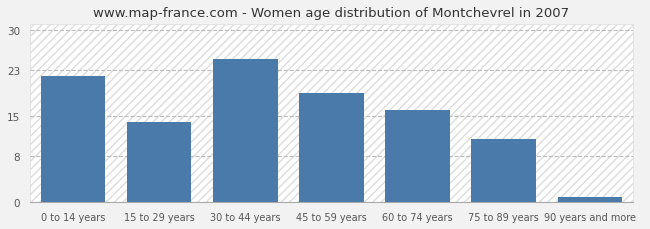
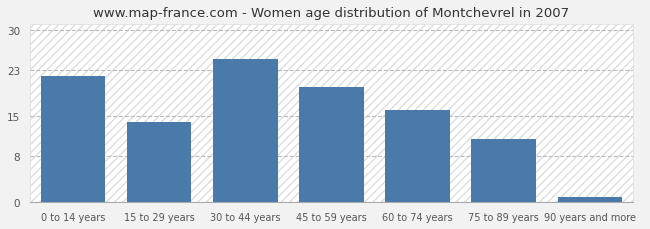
45 to 59 years: 19 -> 20
